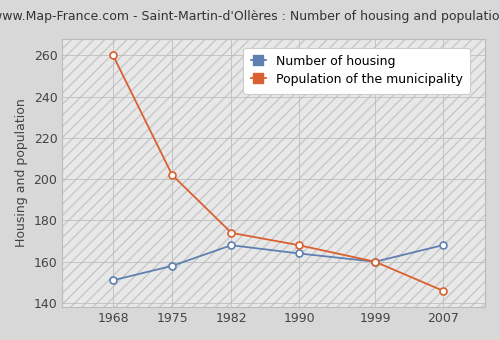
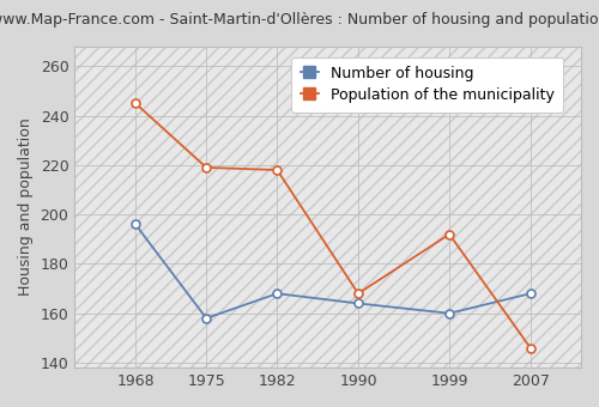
Number of housing/1968: 151 -> 196
Population of the municipality/1968: 260 -> 245
Population of the municipality/1975: 202 -> 219
Population of the municipality/1982: 174 -> 218
Population of the municipality/1999: 160 -> 192
